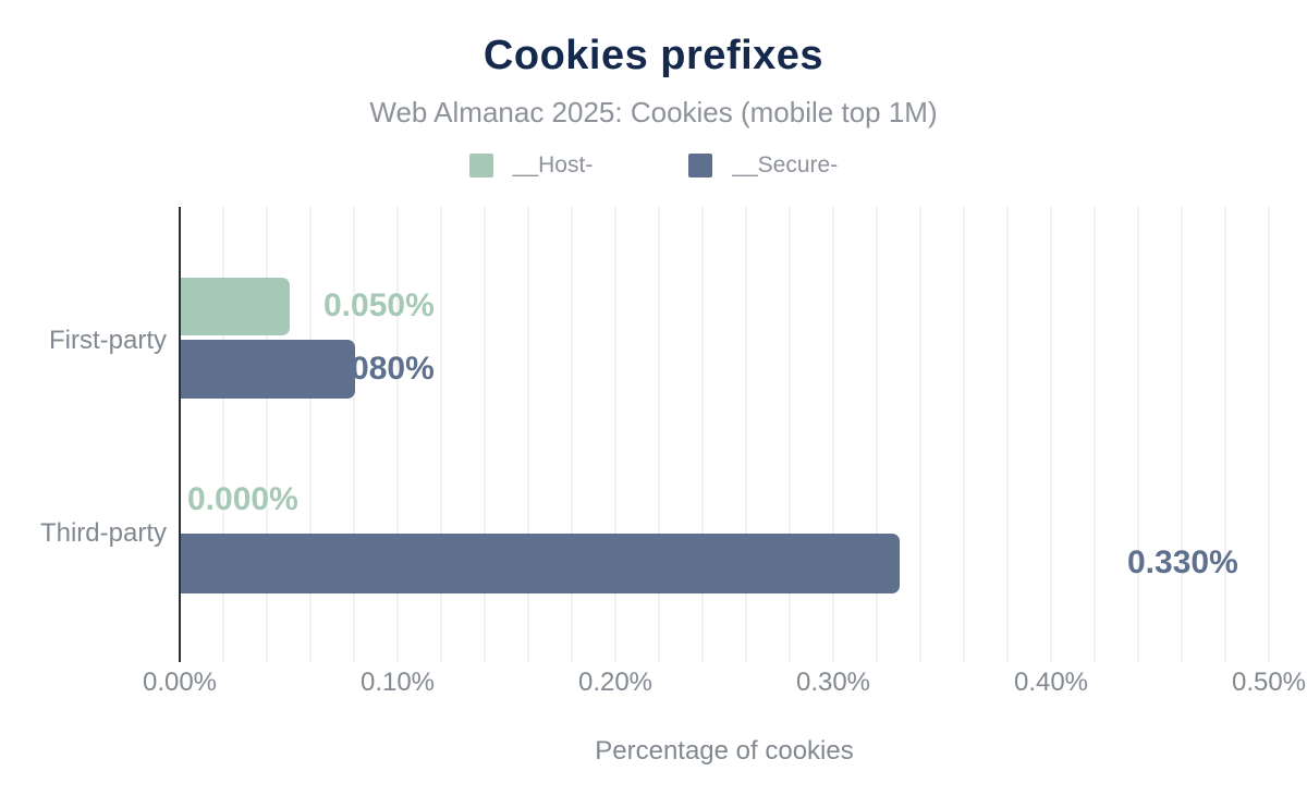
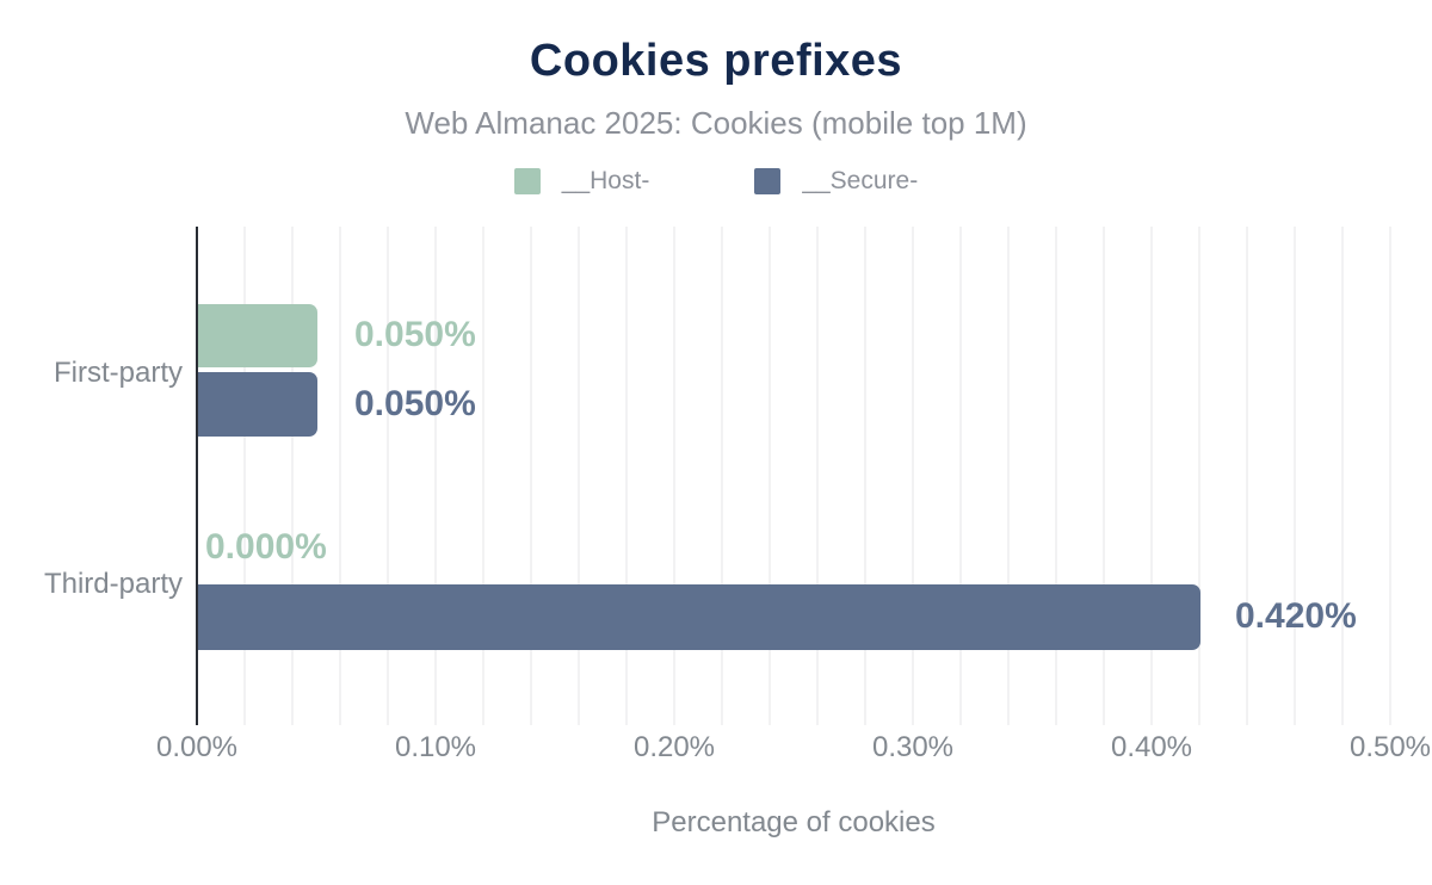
__Secure-/First-party: 0.080% -> 0.050%
__Secure-/Third-party: 0.330% -> 0.420%
